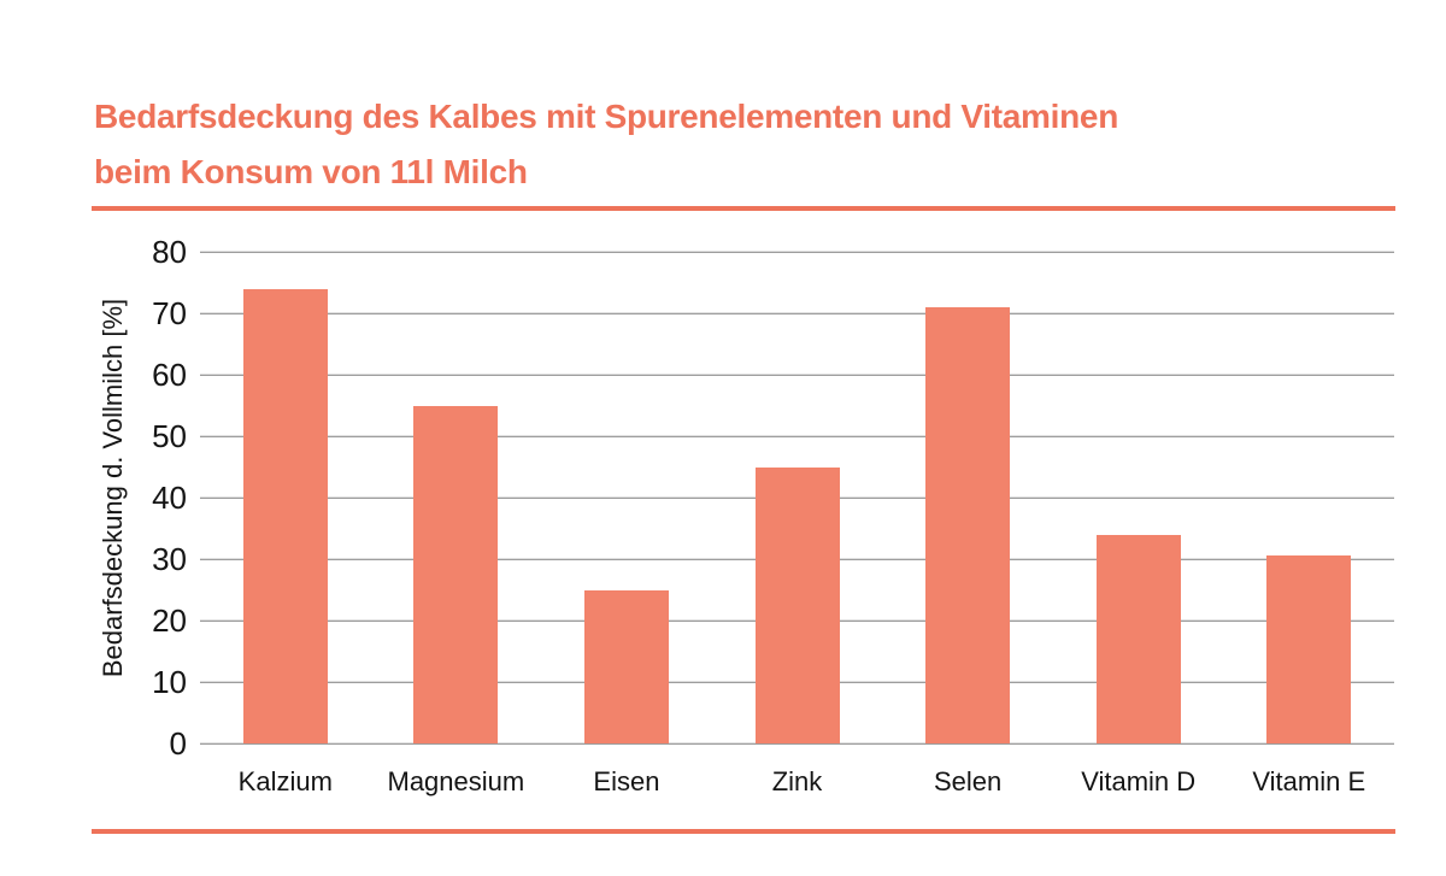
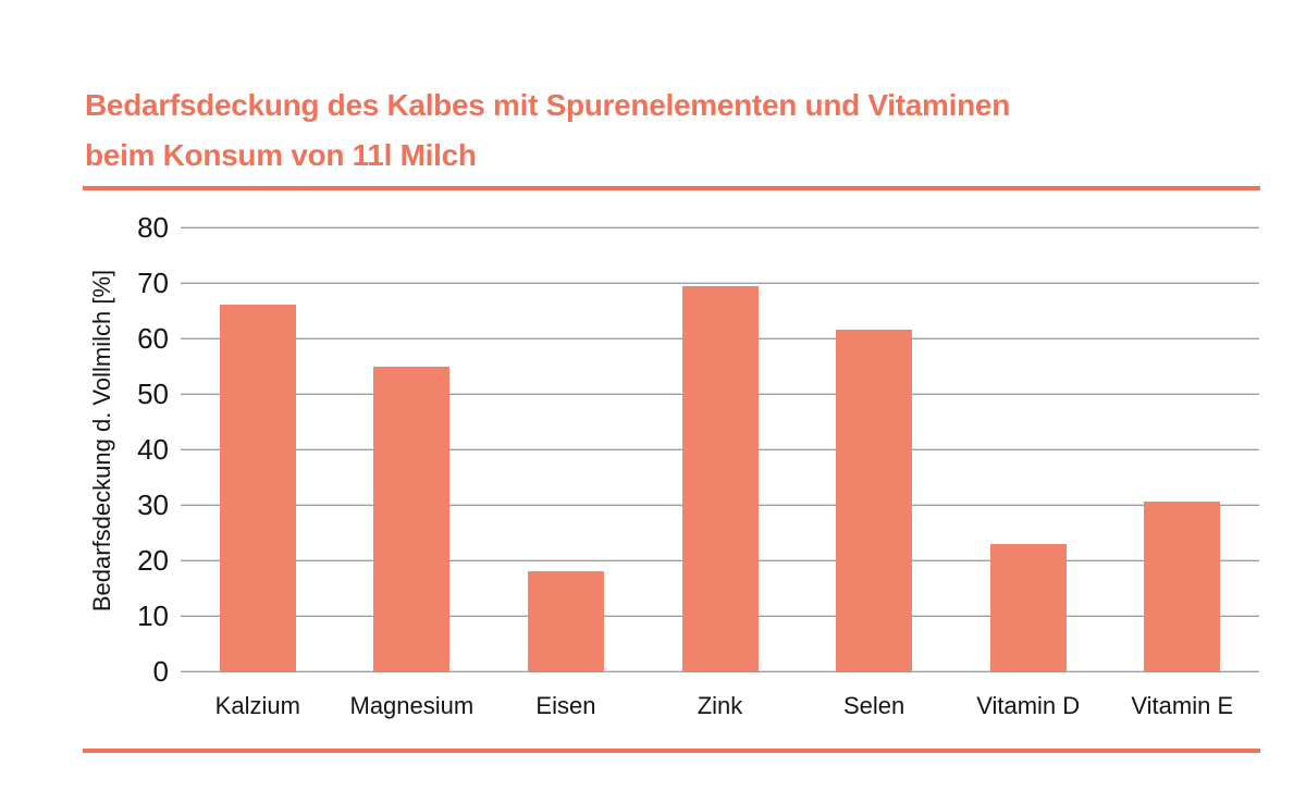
Kalzium: 74 -> 66
Eisen: 25 -> 18
Zink: 45 -> 70
Selen: 71 -> 62
Vitamin D: 34 -> 23
